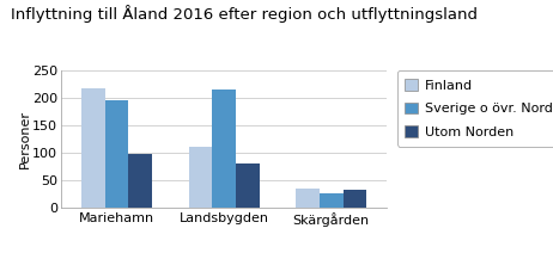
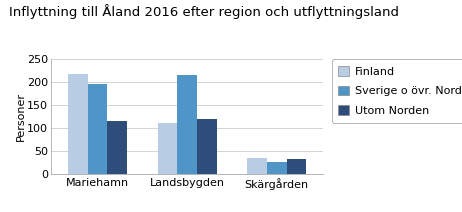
Utom Norden/Mariehamn: 97 -> 115
Utom Norden/Landsbygden: 81 -> 120
